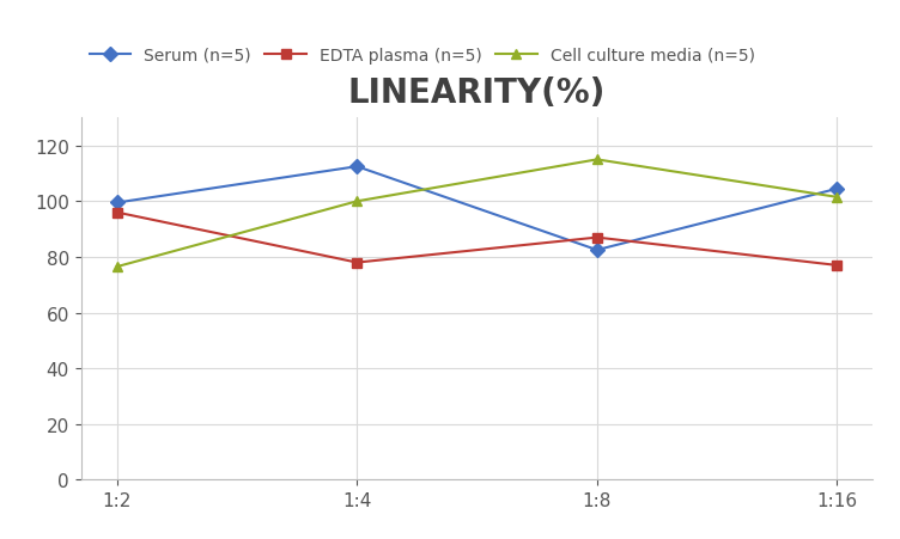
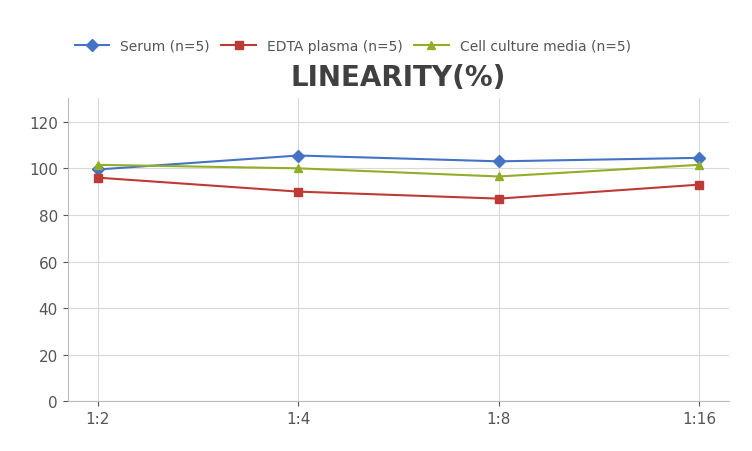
Cell culture media (n=5)/1:2: 76.5 -> 101.5
Serum (n=5)/1:4: 112.5 -> 105.5
EDTA plasma (n=5)/1:4: 78 -> 90
Serum (n=5)/1:8: 82.5 -> 103.0
Cell culture media (n=5)/1:8: 115.0 -> 96.5
EDTA plasma (n=5)/1:16: 77 -> 93
